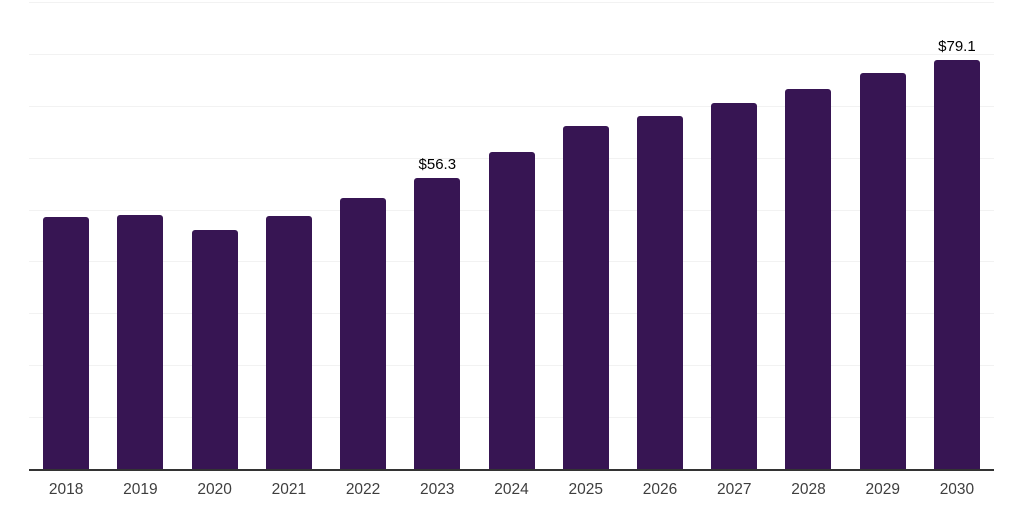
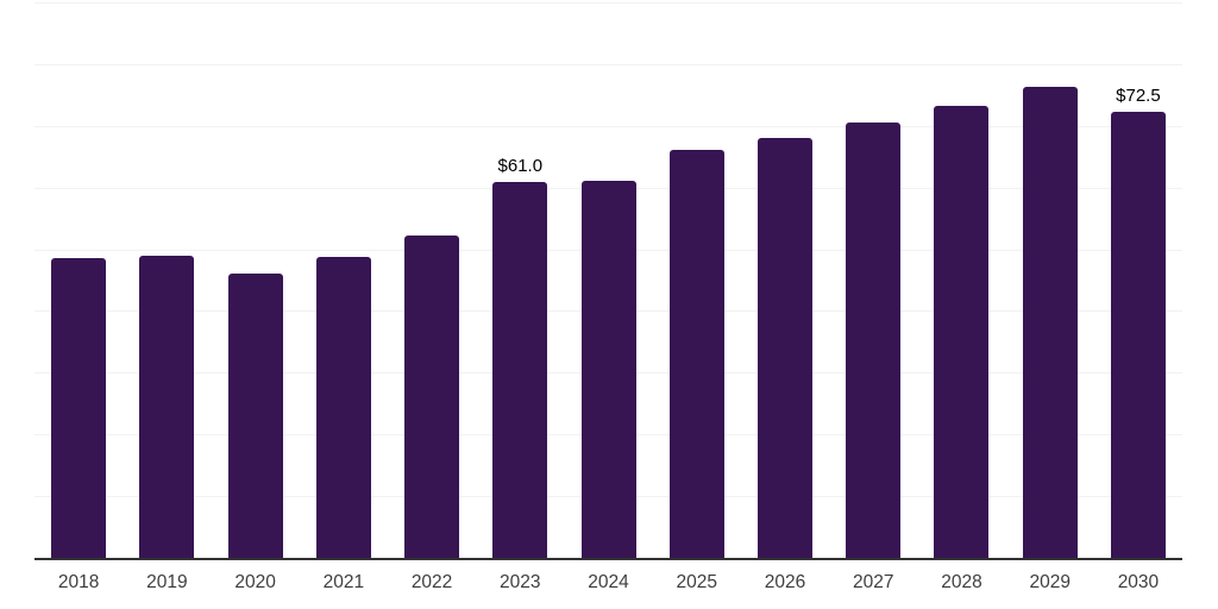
2023: $56.3 -> $61.0
2030: $79.1 -> $72.5
